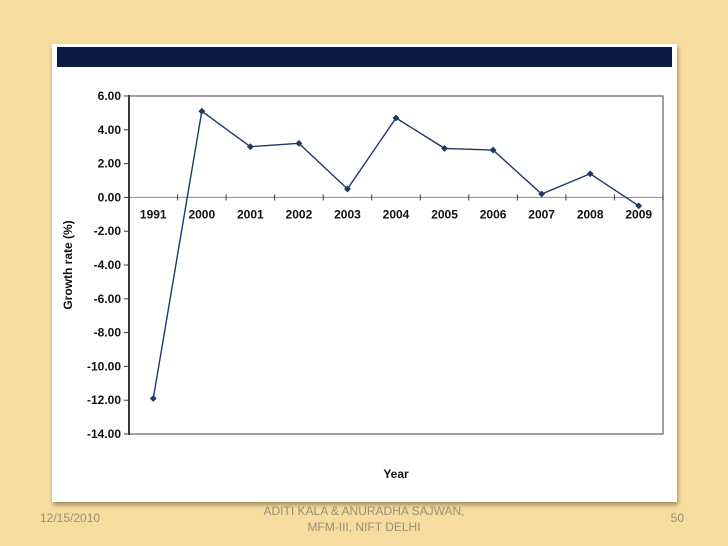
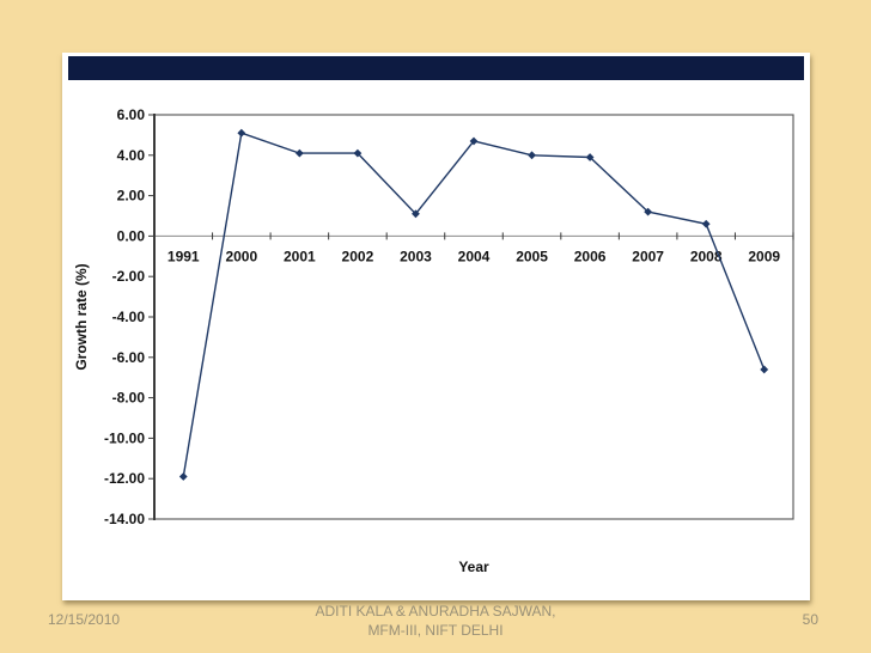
2001: 3.0 -> 4.1
2002: 3.2 -> 4.1
2003: 0.5 -> 1.1
2005: 2.9 -> 4.0
2006: 2.8 -> 3.9
2007: 0.2 -> 1.2
2008: 1.4 -> 0.6
2009: -0.5 -> -6.6
